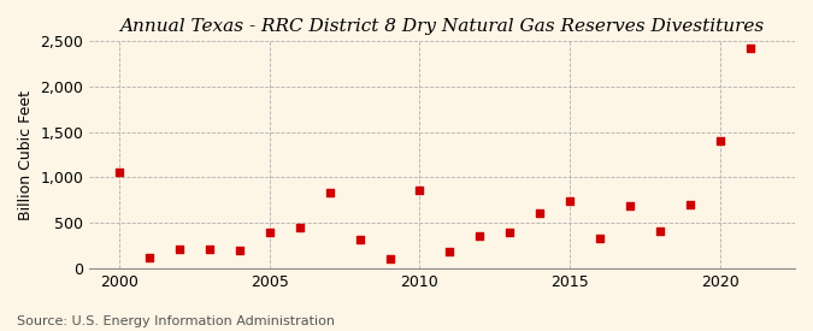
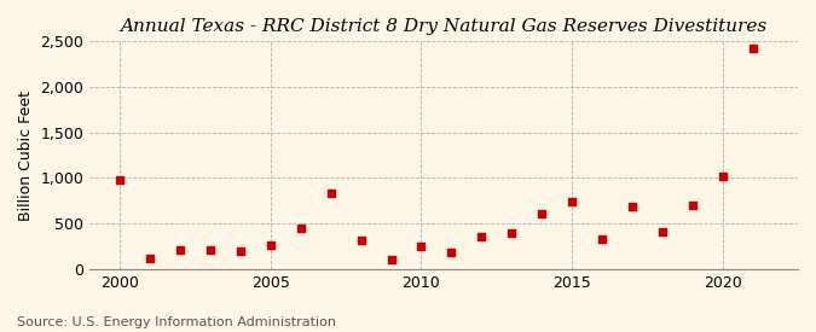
2000: 1,060 -> 980
2005: 400 -> 270
2010: 860 -> 260
2020: 1,400 -> 1,020
